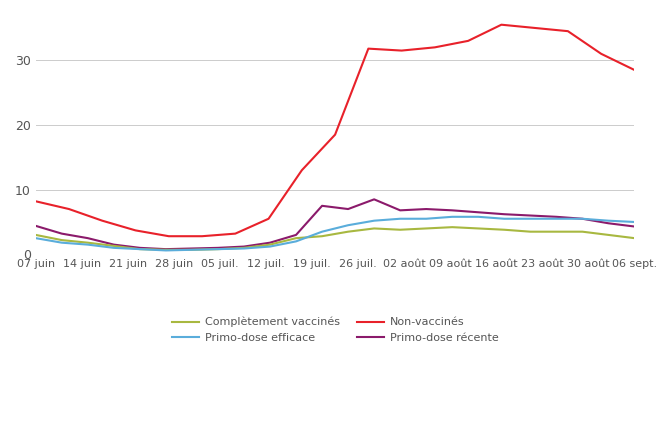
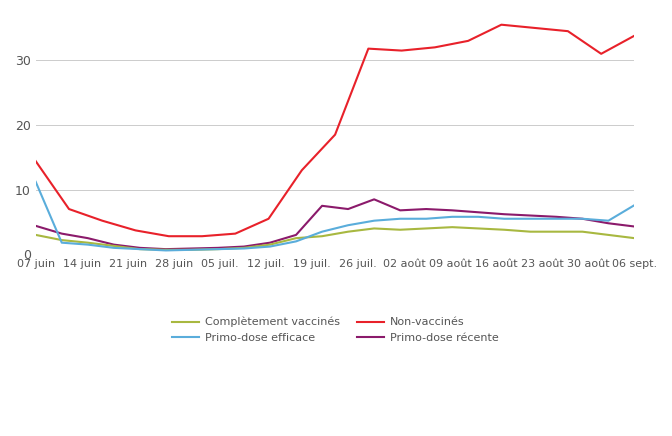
Non-vaccinés/07 juin: 8.2 -> 14.4
Primo-dose efficace/07 juin: 2.5 -> 11.2
Non-vaccinés/06 sept.: 28.5 -> 33.8
Primo-dose efficace/06 sept.: 5.0 -> 7.6
